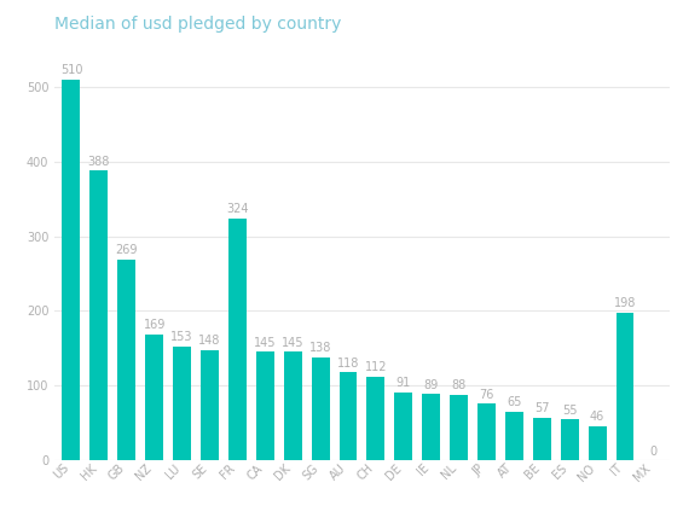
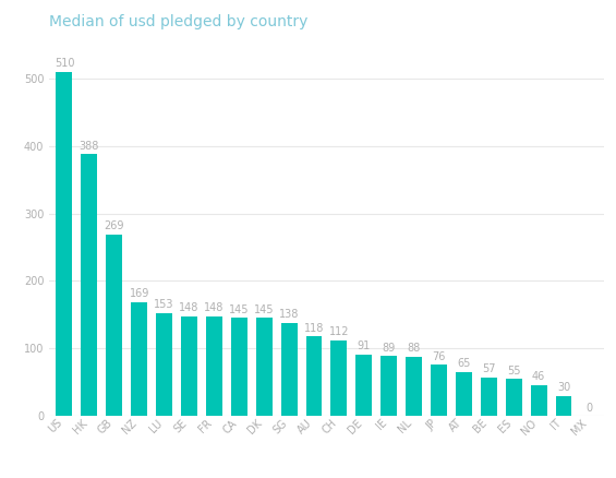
FR: 324 -> 148
IT: 198 -> 30
